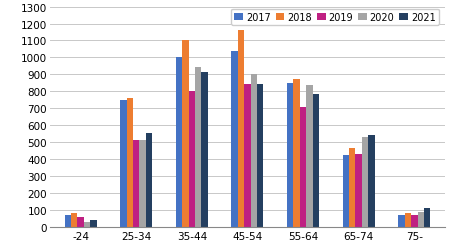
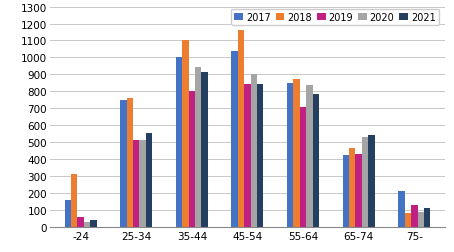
2017/-24: 70 -> 160
2018/-24: 80 -> 310
2017/75-: 70 -> 210
2019/75-: 70 -> 130
